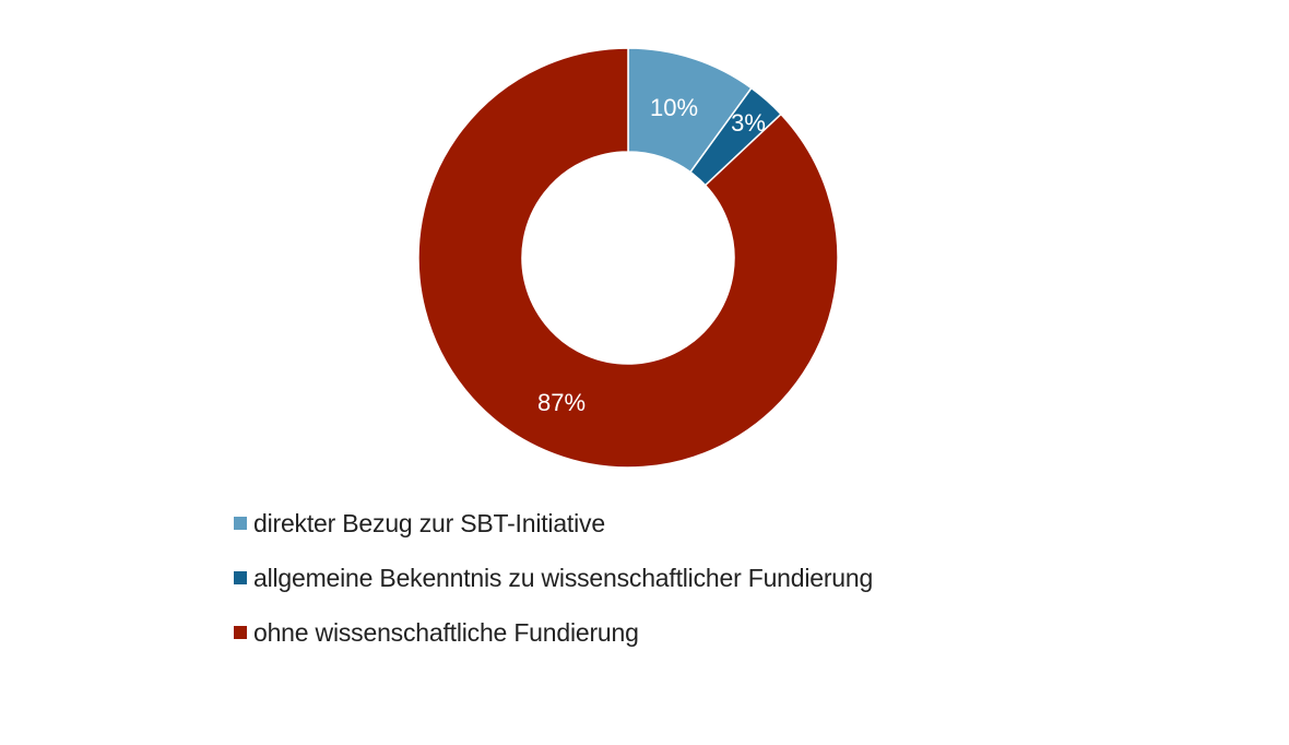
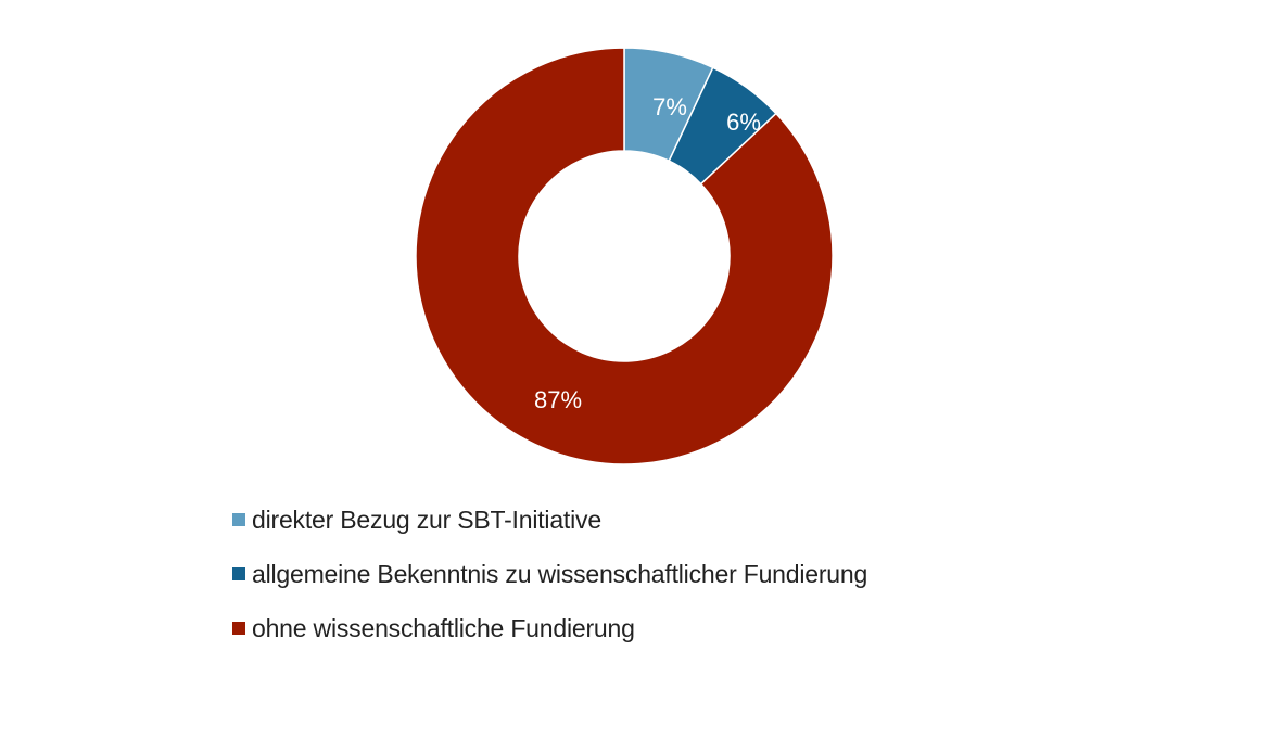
direkter Bezug zur SBT-Initiative: 10% -> 7%
allgemeine Bekenntnis zu wissenschaftlicher Fundierung: 3% -> 6%
